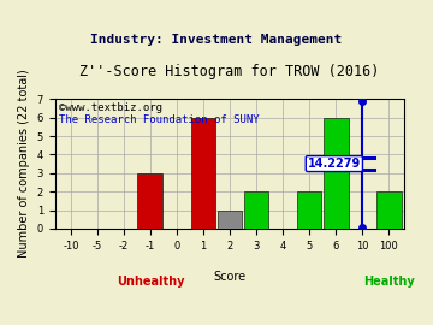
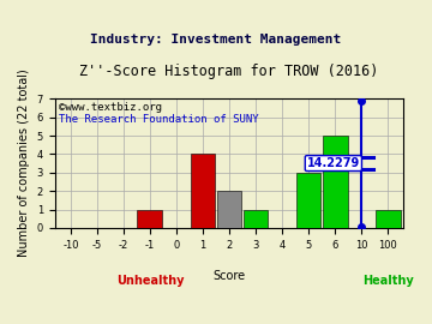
-1: 3 -> 1
1: 6 -> 4
2: 1 -> 2
3: 2 -> 1
5: 2 -> 3
6: 6 -> 5
100: 2 -> 1
